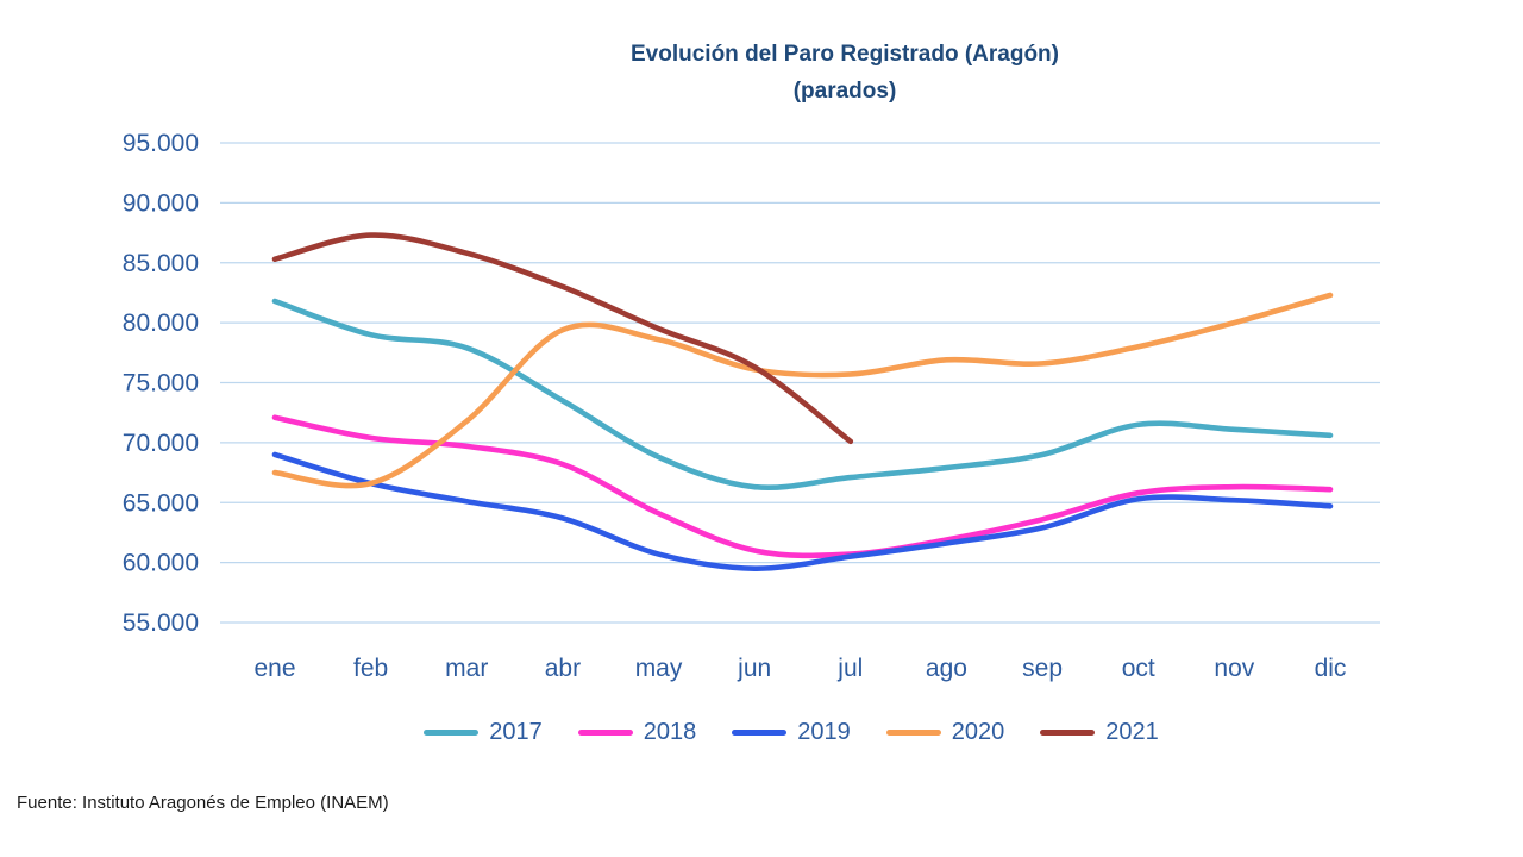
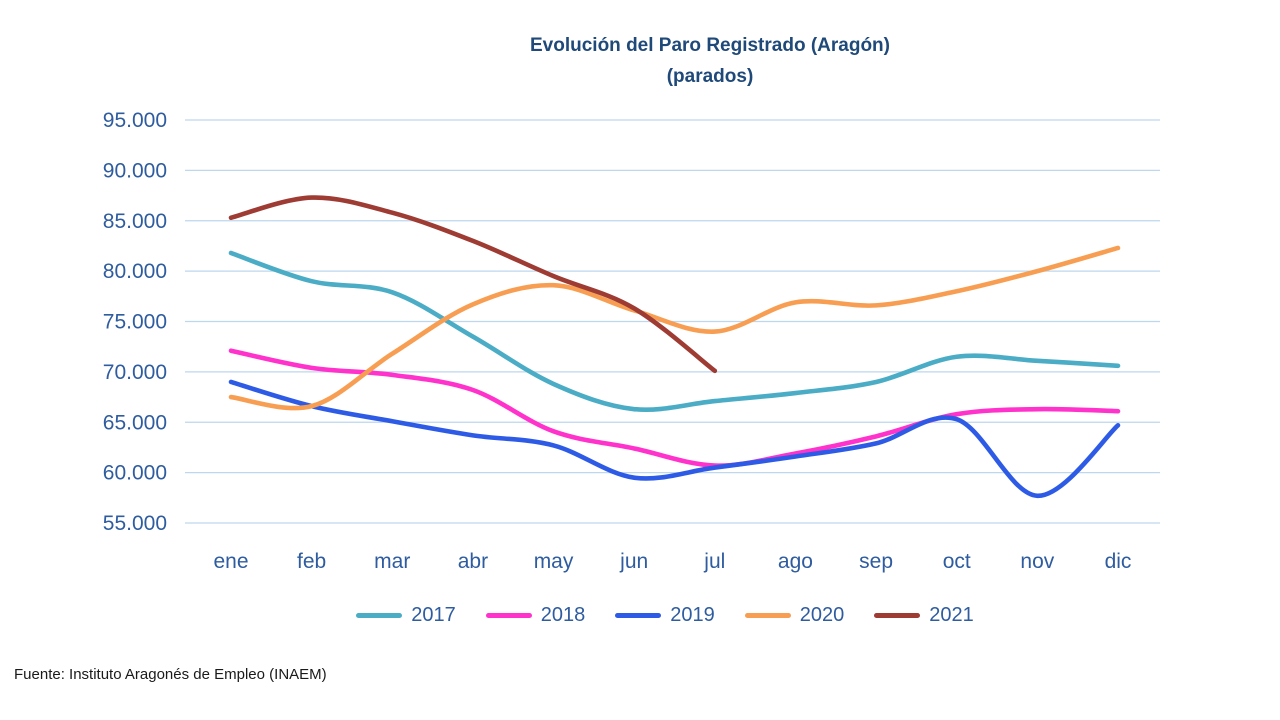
2020/abr: 79400 -> 76700
2019/may: 60700 -> 62700
2018/jun: 61000 -> 62400
2020/jul: 75700 -> 74000
2019/nov: 65200 -> 57700
